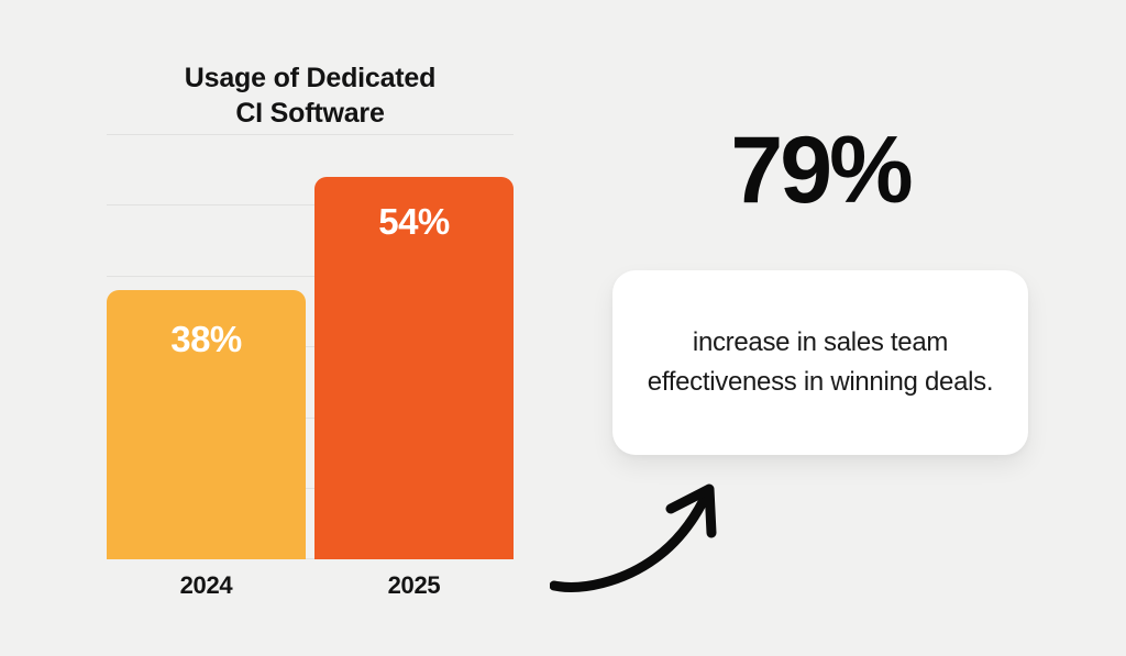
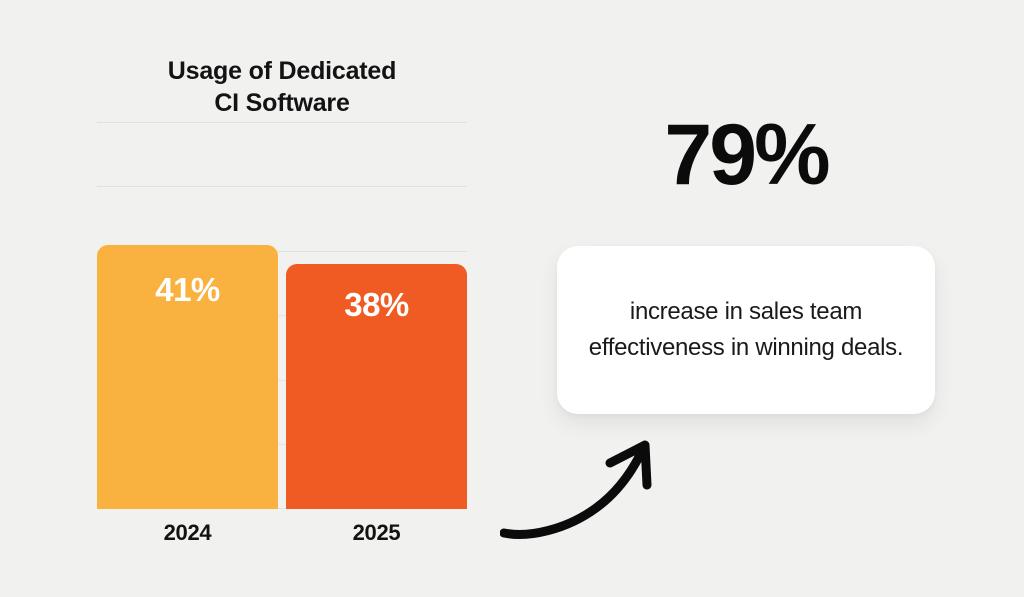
2024: 38% -> 41%
2025: 54% -> 38%
